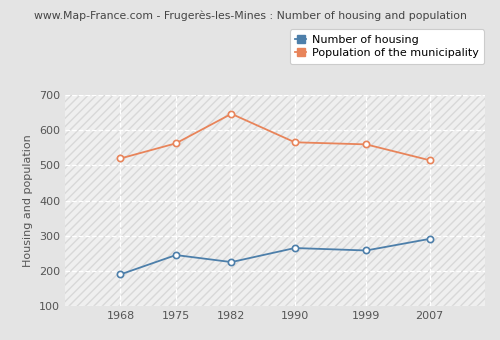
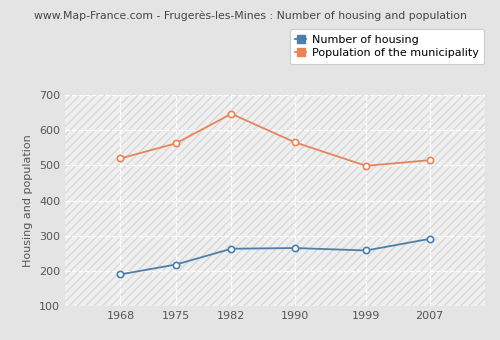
Number of housing/1975: 245 -> 218
Number of housing/1982: 225 -> 263
Population of the municipality/1999: 560 -> 499
